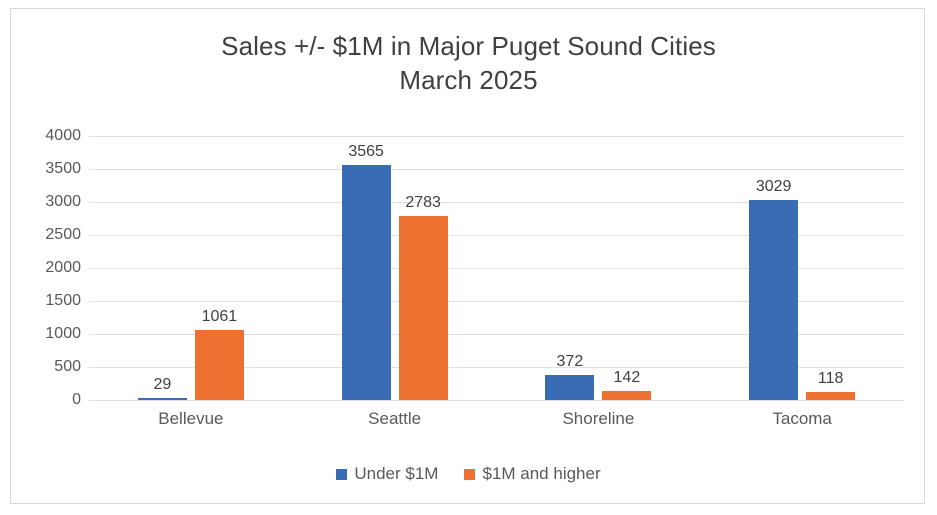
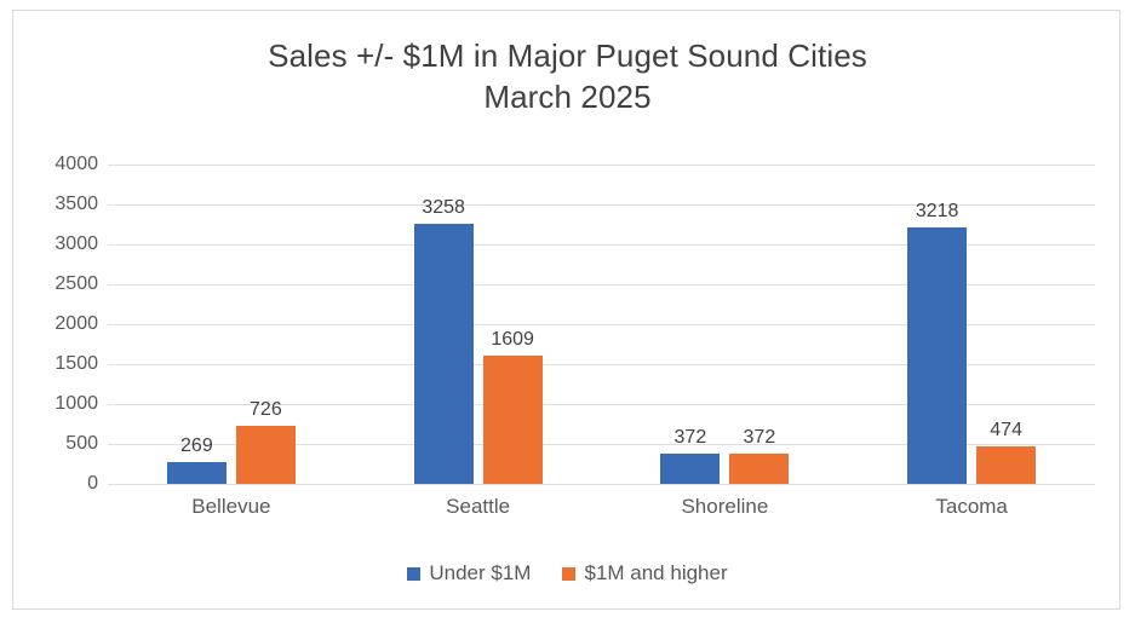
Under $1M/Bellevue: 29 -> 269
$1M and higher/Bellevue: 1061 -> 726
Under $1M/Seattle: 3565 -> 3258
$1M and higher/Seattle: 2783 -> 1609
$1M and higher/Shoreline: 142 -> 372
Under $1M/Tacoma: 3029 -> 3218
$1M and higher/Tacoma: 118 -> 474
